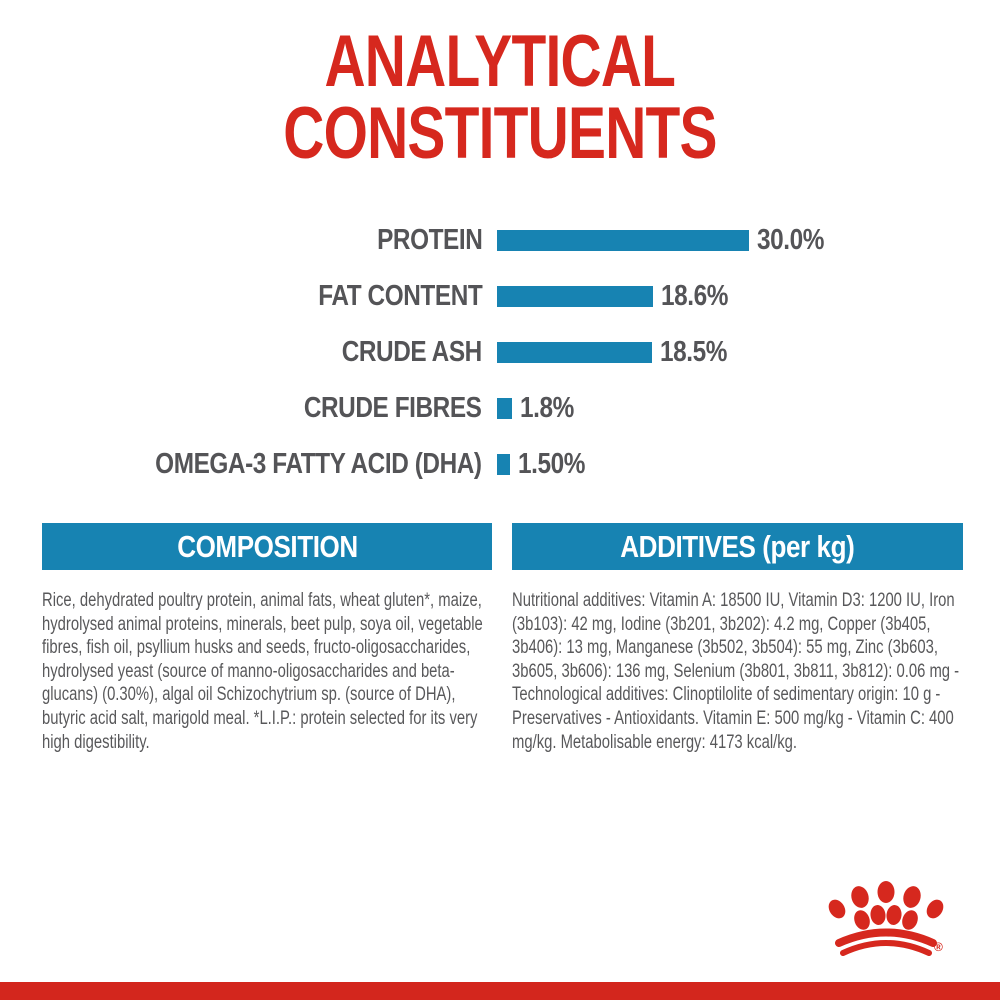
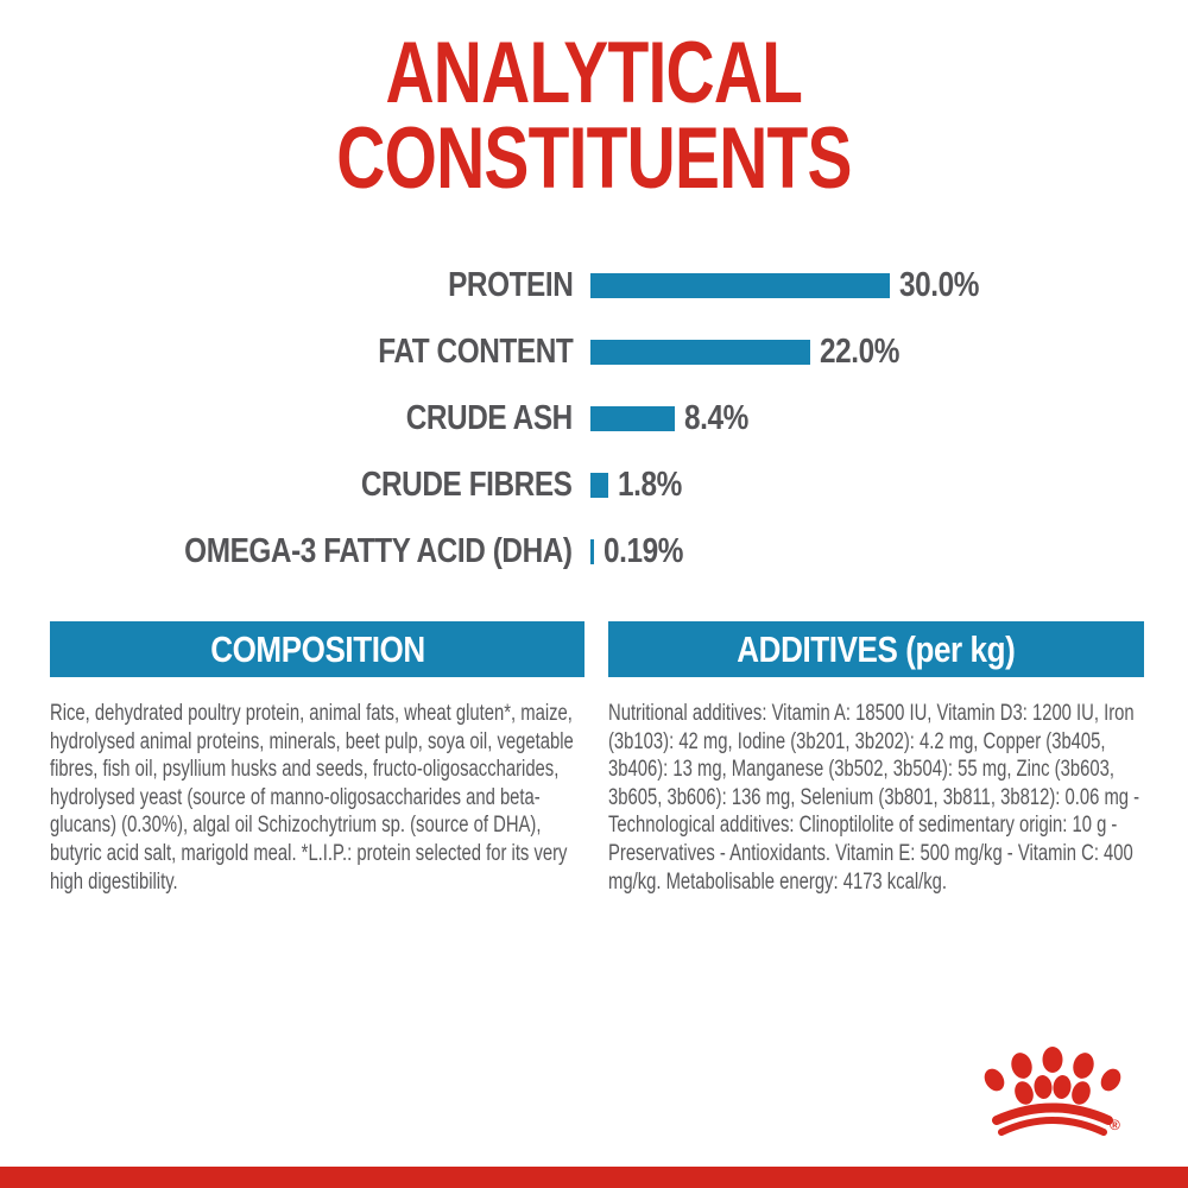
FAT CONTENT: 18.6% -> 22.0%
CRUDE ASH: 18.5% -> 8.4%
OMEGA-3 FATTY ACID (DHA): 1.50% -> 0.19%
